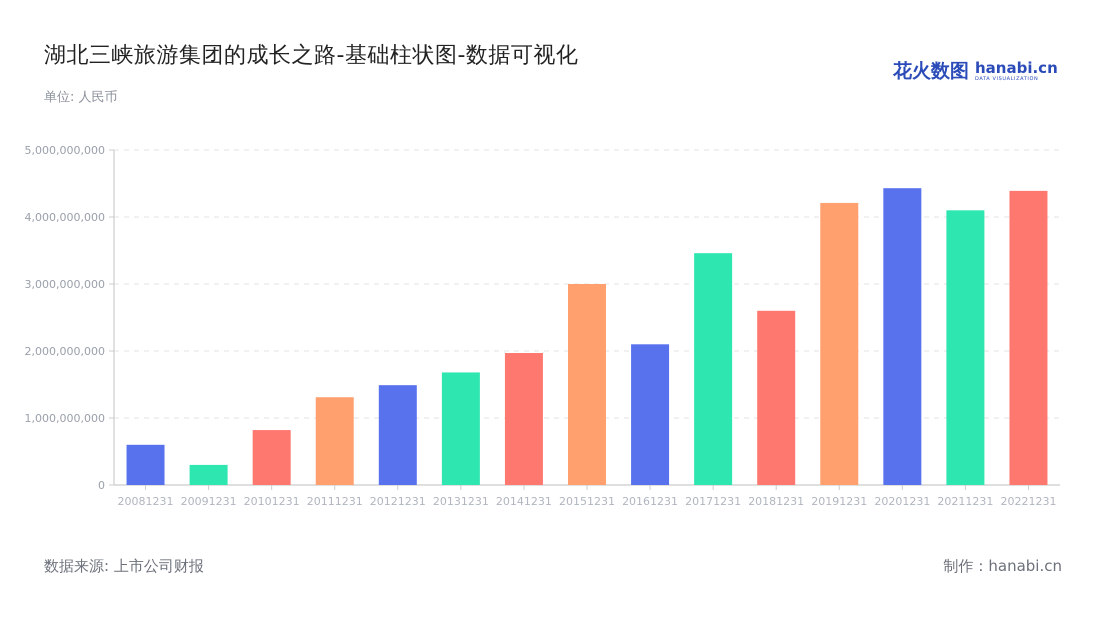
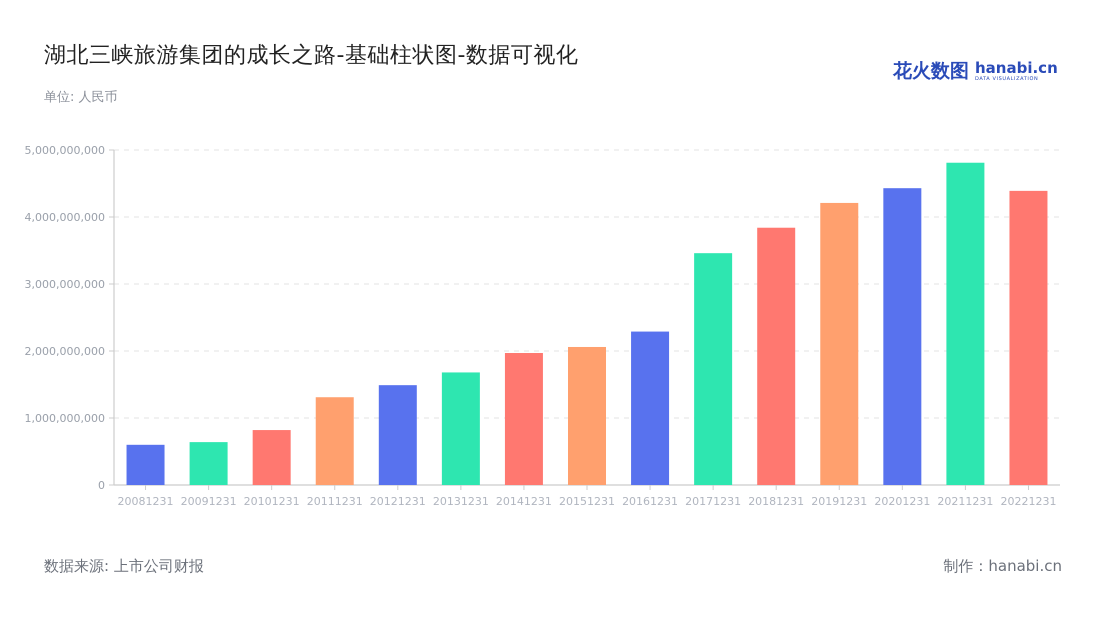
20091231: 300000000 -> 600000000
20151231: 3000000000 -> 2100000000
20161231: 2100000000 -> 2300000000
20181231: 2600000000 -> 3800000000
20211231: 4100000000 -> 4800000000
